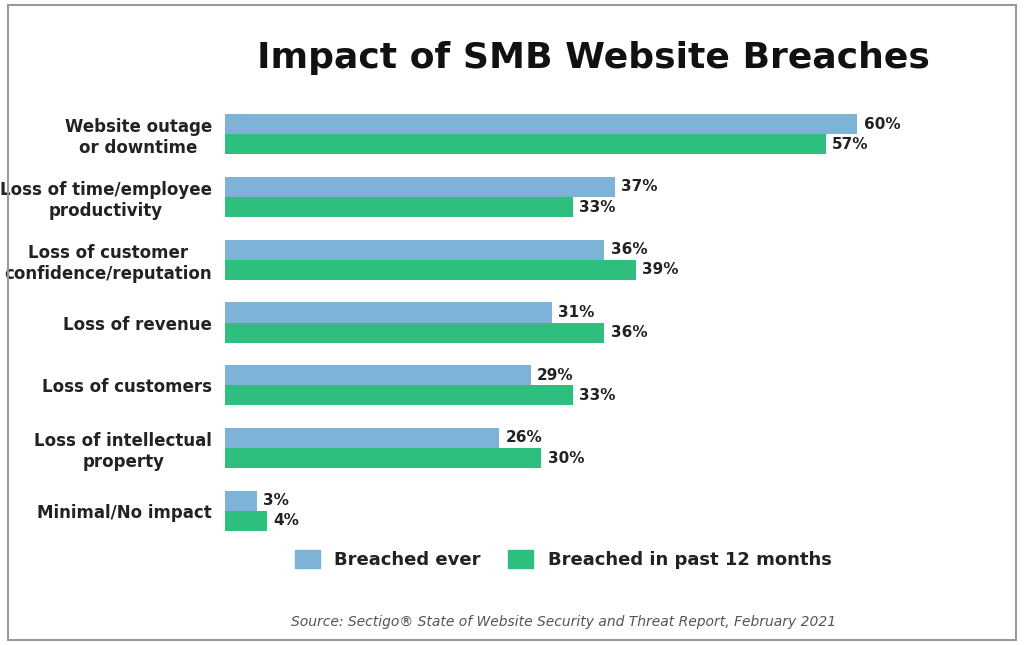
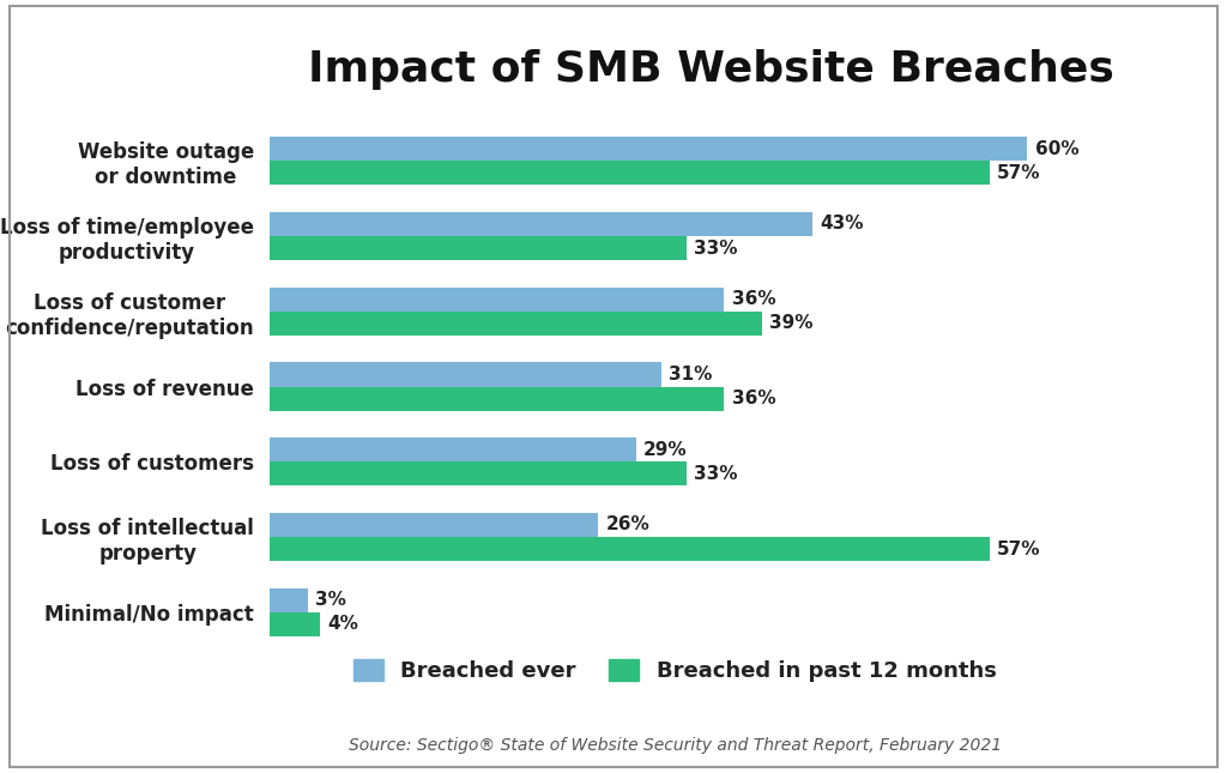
Breached ever/Loss of time/employee productivity: 37% -> 43%
Breached in past 12 months/Loss of intellectual property: 30% -> 57%
